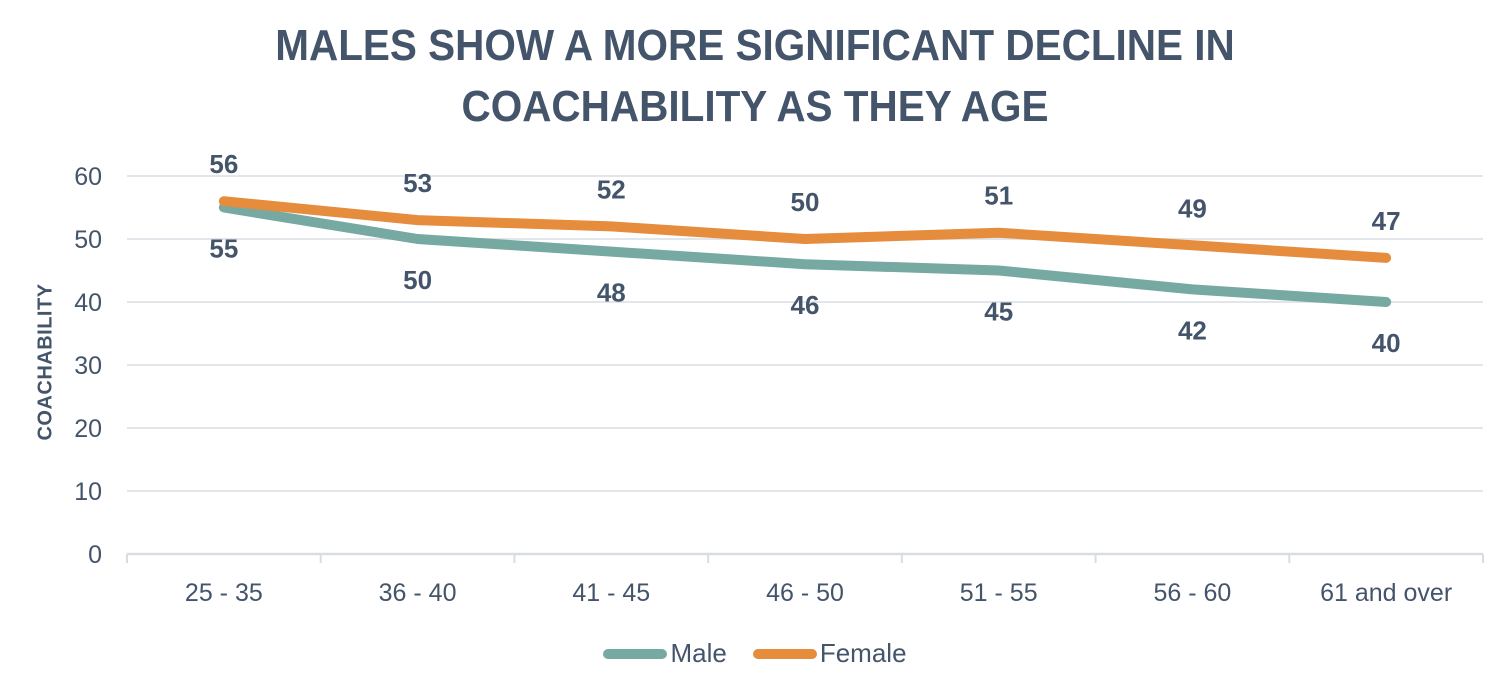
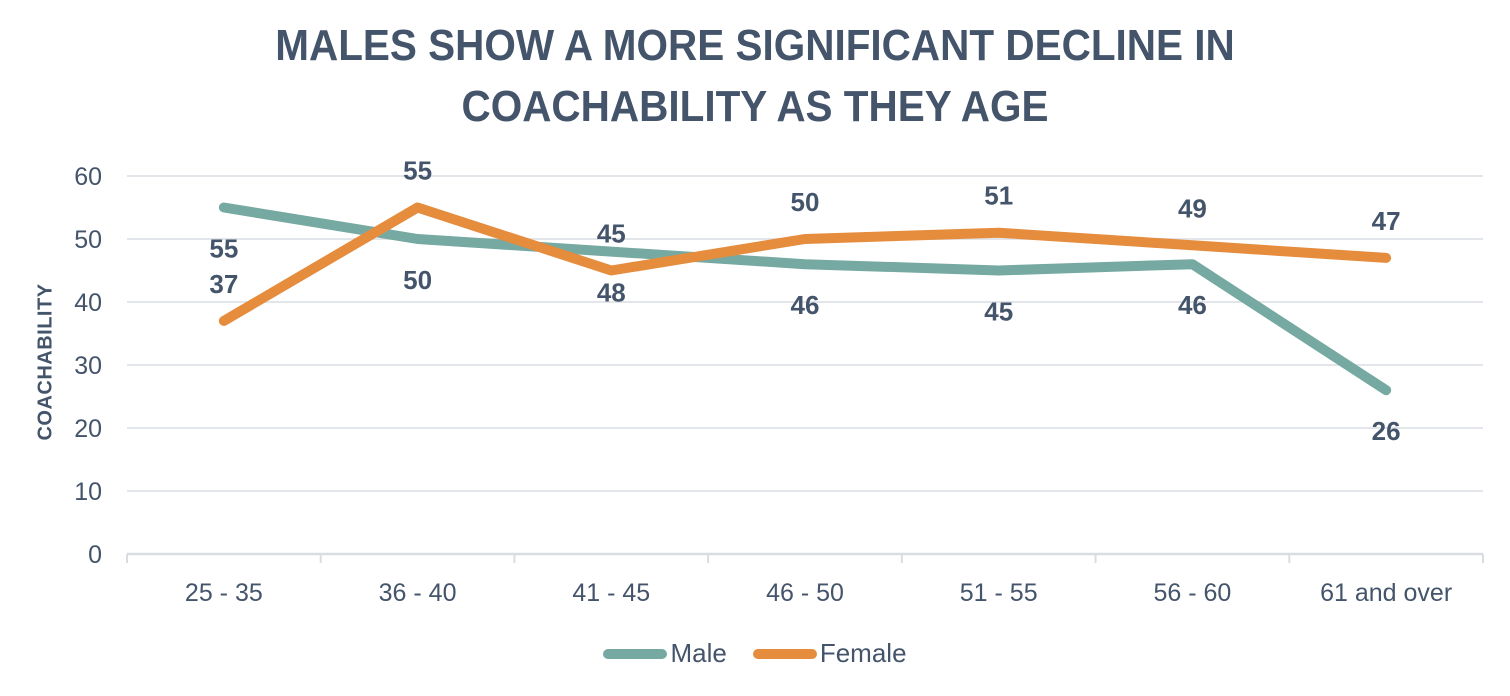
Female/25 - 35: 56 -> 37
Female/36 - 40: 53 -> 55
Female/41 - 45: 52 -> 45
Male/56 - 60: 42 -> 46
Male/61 and over: 40 -> 26
